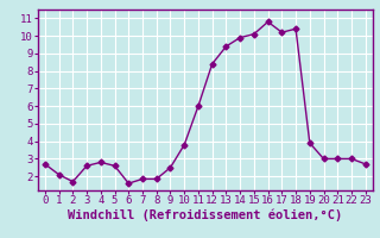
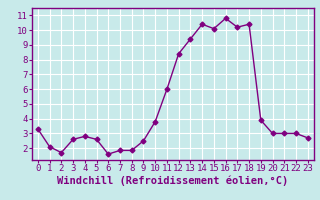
0: 2.7 -> 3.3
14: 9.9 -> 10.4
